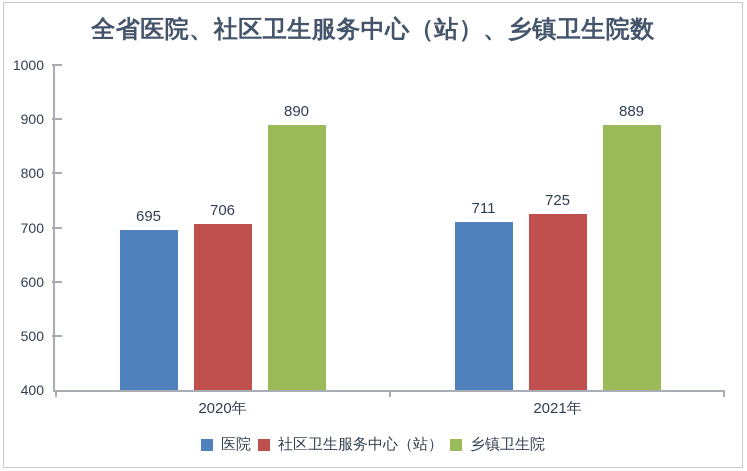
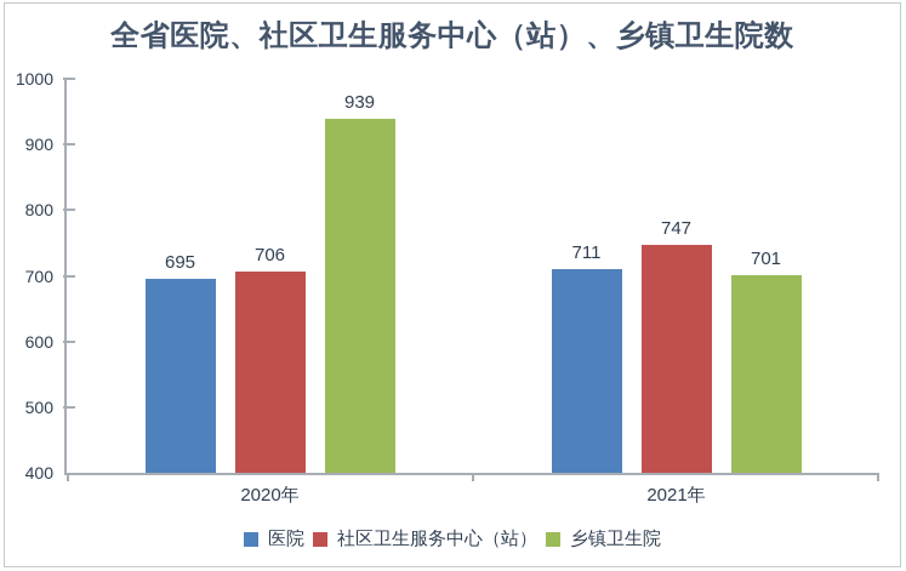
乡镇卫生院/2020年: 890 -> 939
社区卫生服务中心（站）/2021年: 725 -> 747
乡镇卫生院/2021年: 889 -> 701
